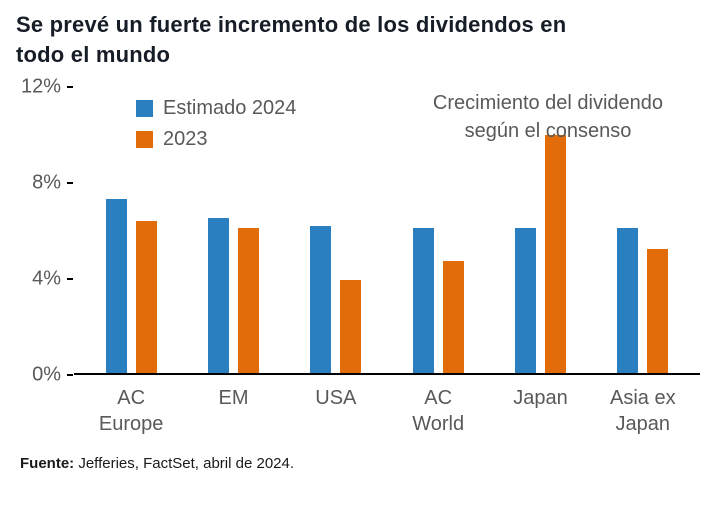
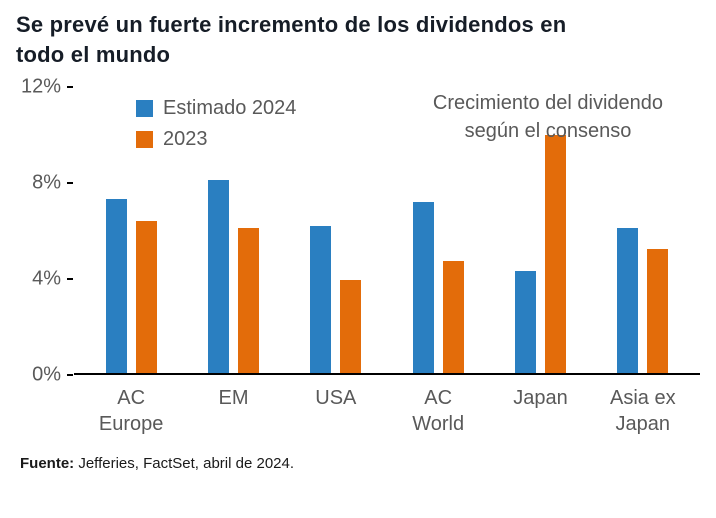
Estimado 2024/EM: 6.5% -> 8.1%
Estimado 2024/AC World: 6.1% -> 7.2%
Estimado 2024/Japan: 6.1% -> 4.3%
